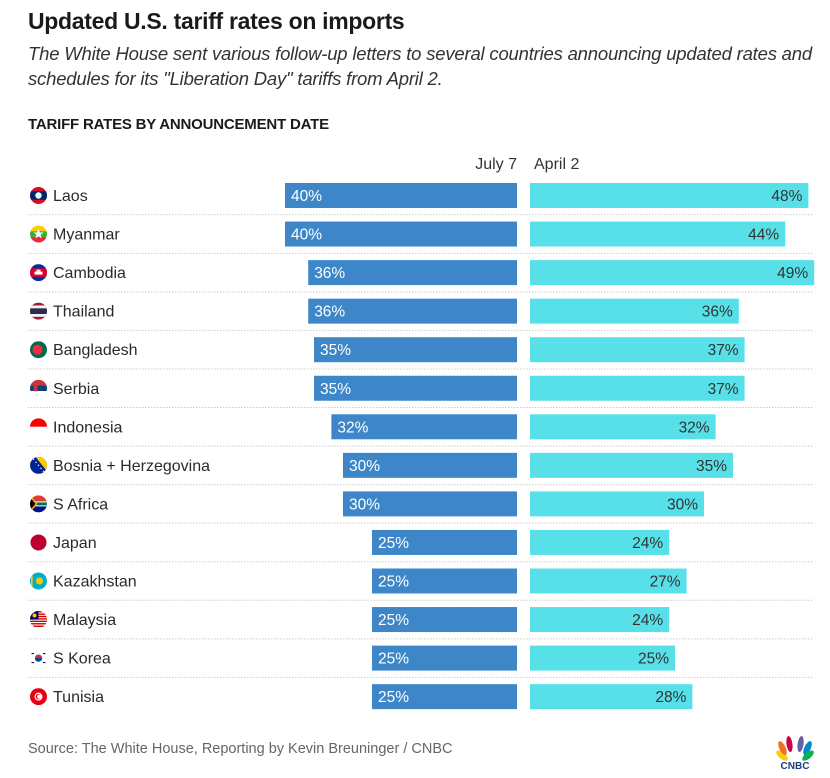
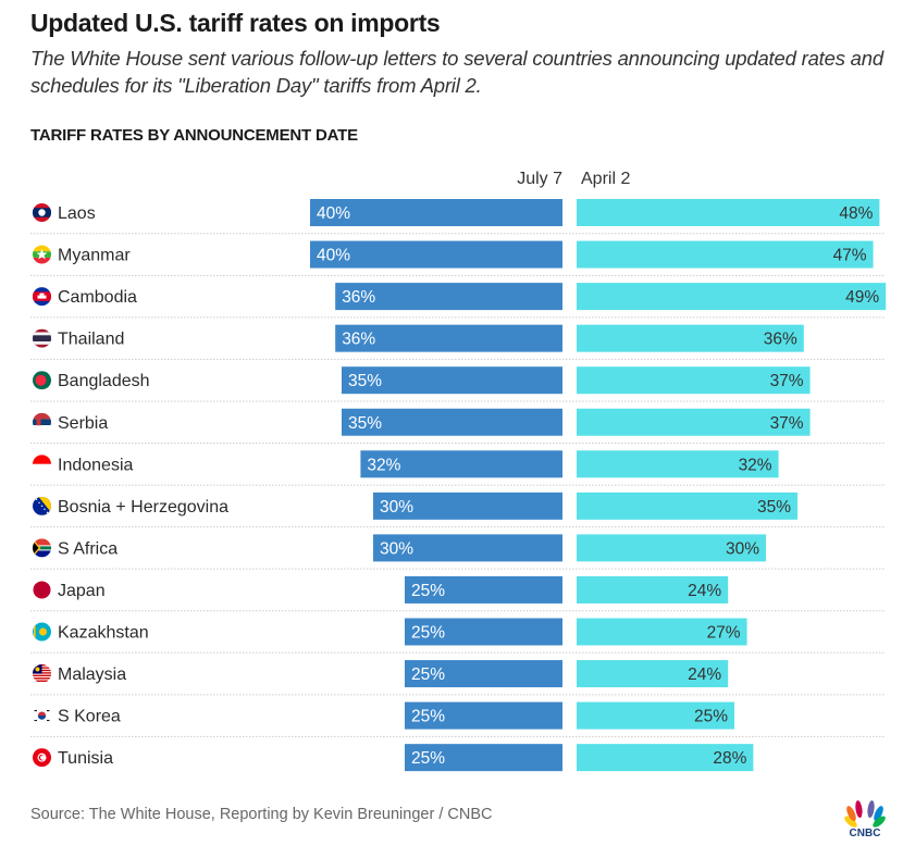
April 2/Myanmar: 44% -> 47%
